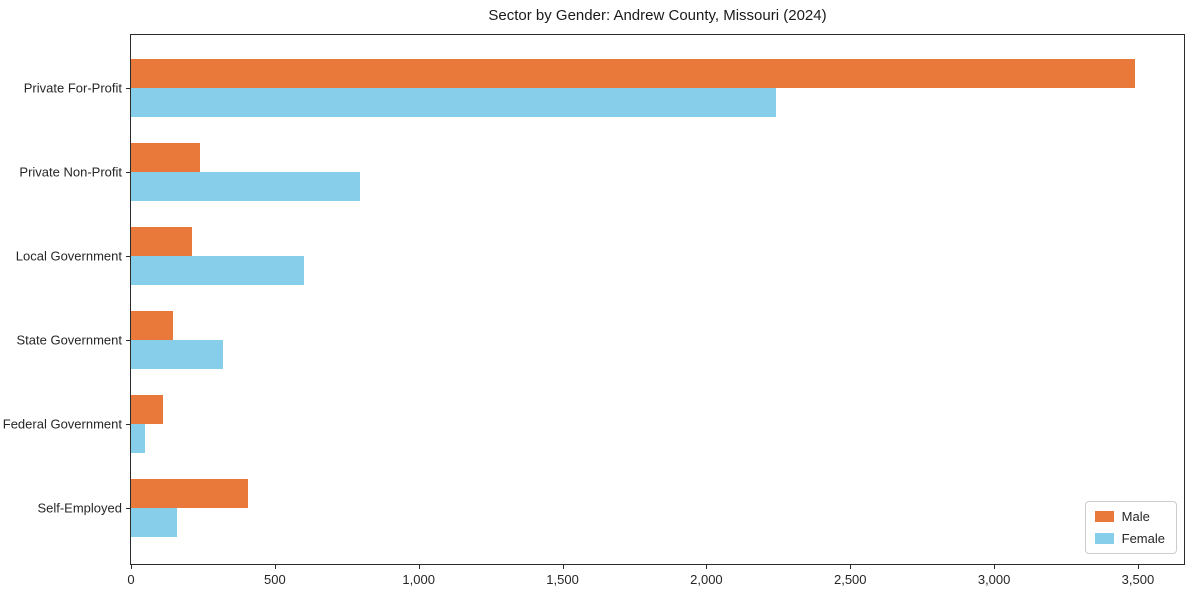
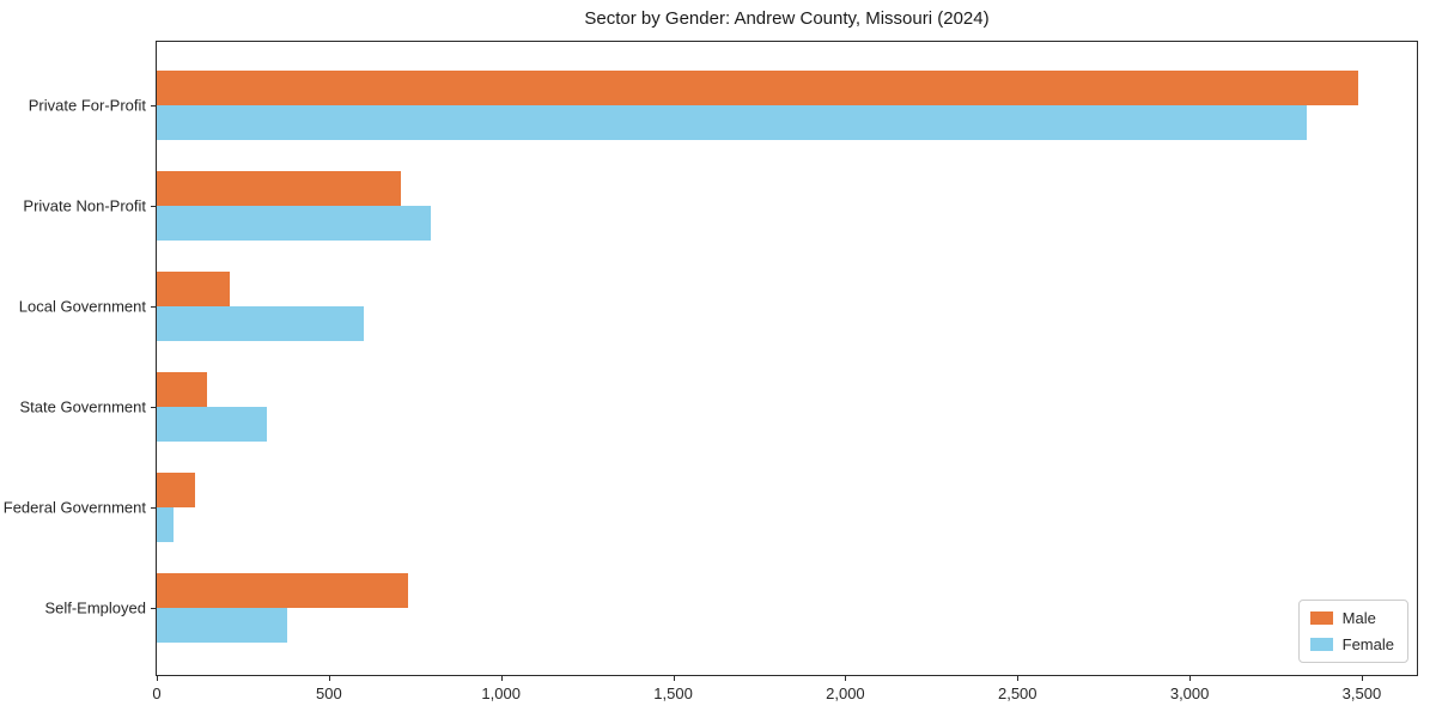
Female/Private For-Profit: 2240 -> 3340
Male/Private Non-Profit: 240 -> 710
Male/Self-Employed: 410 -> 730
Female/Self-Employed: 160 -> 380
